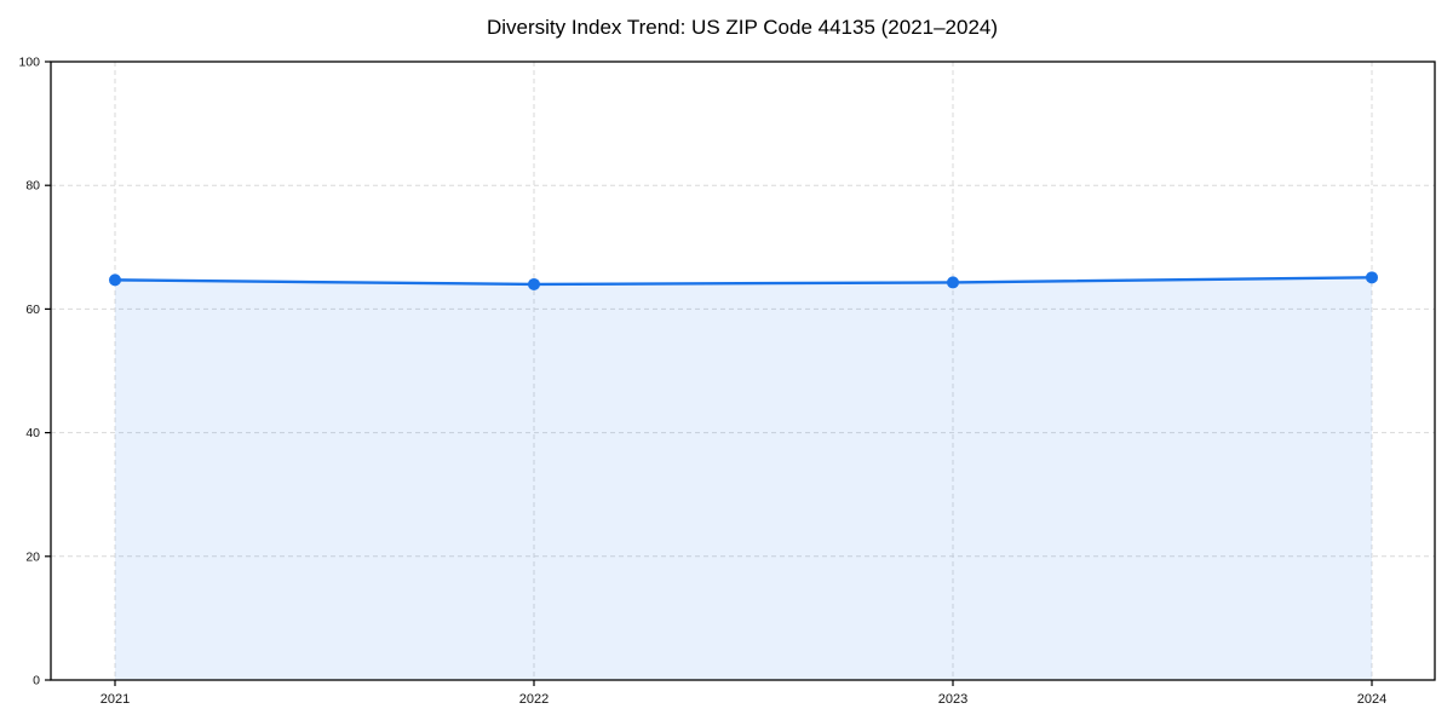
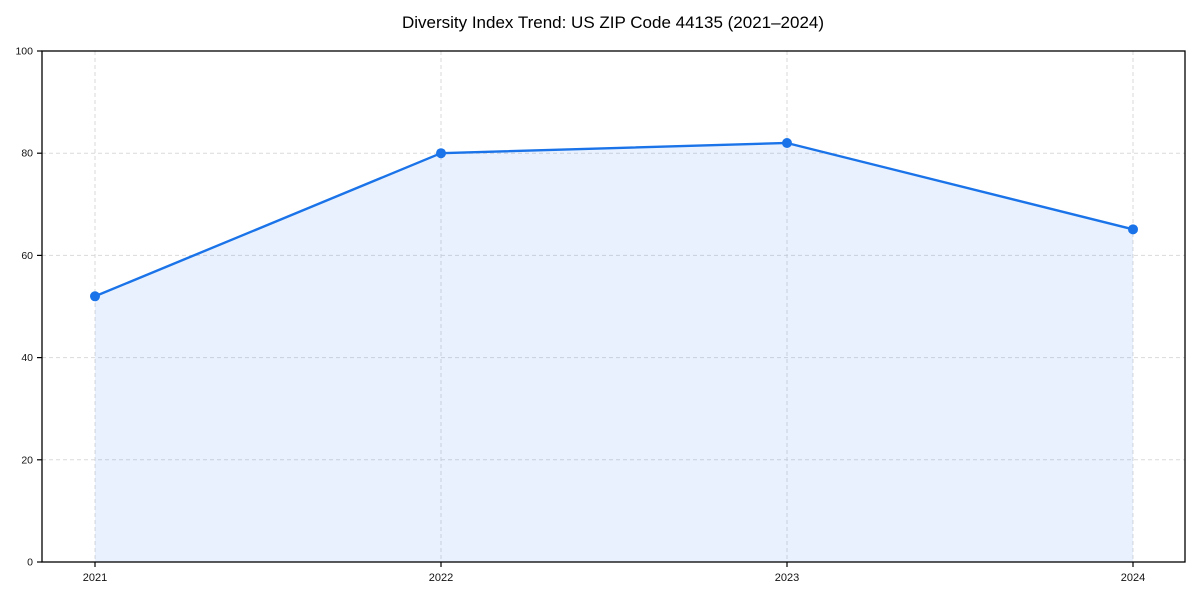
2021: 65 -> 52
2022: 64 -> 80
2023: 64 -> 82
